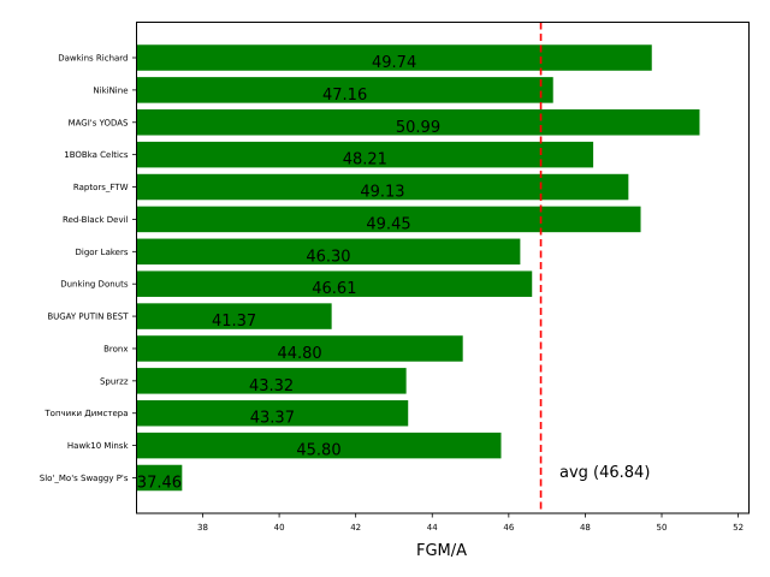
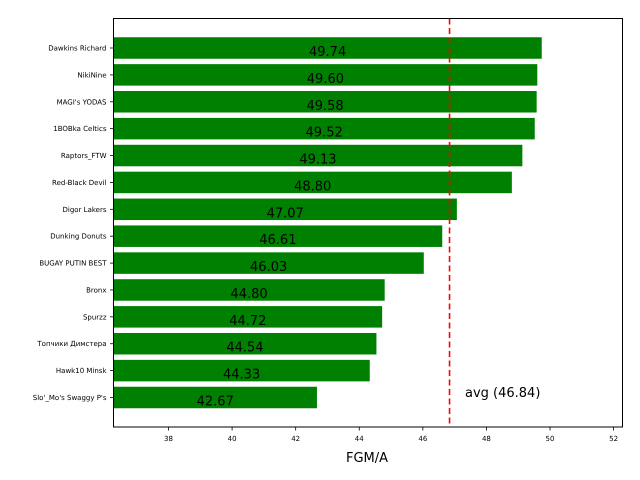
NikiNine: 47.16 -> 49.60
MAGI's YODAS: 50.99 -> 49.58
1BOBka Celtics: 48.21 -> 49.52
Red-Black Devil: 49.45 -> 48.80
Digor Lakers: 46.30 -> 47.07
BUGAY PUTIN BEST: 41.37 -> 46.03
Spurzz: 43.32 -> 44.72
Топчики Димстера: 43.37 -> 44.54
Hawk10 Minsk: 45.80 -> 44.33
Slo'_Mo's Swaggy P's: 37.46 -> 42.67
